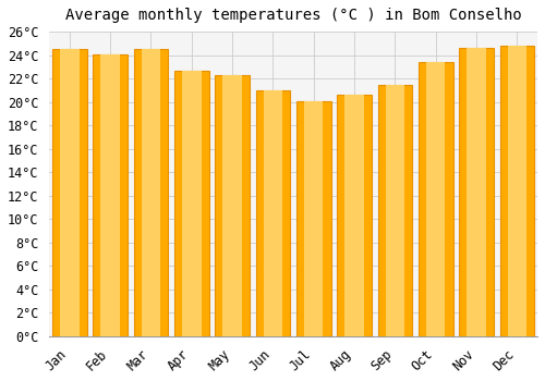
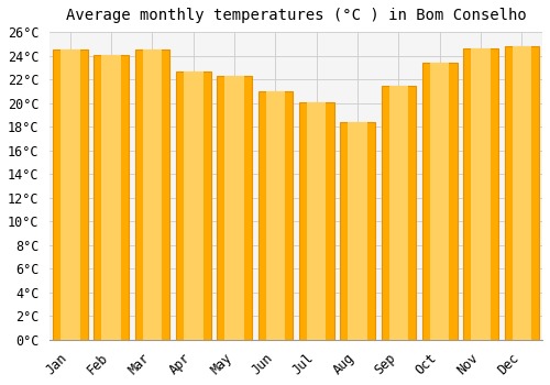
Aug: 20.6°C -> 18.4°C
